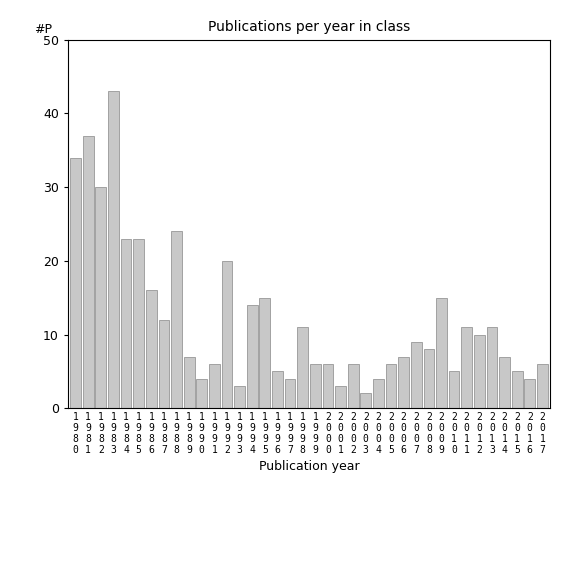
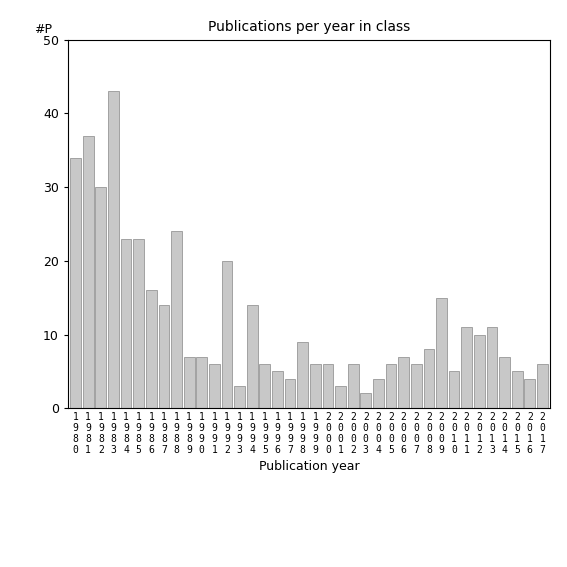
1 9 8 7: 12 -> 14
1 9 9 0: 4 -> 7
1 9 9 5: 15 -> 6
1 9 9 8: 11 -> 9
2 0 0 7: 9 -> 6
